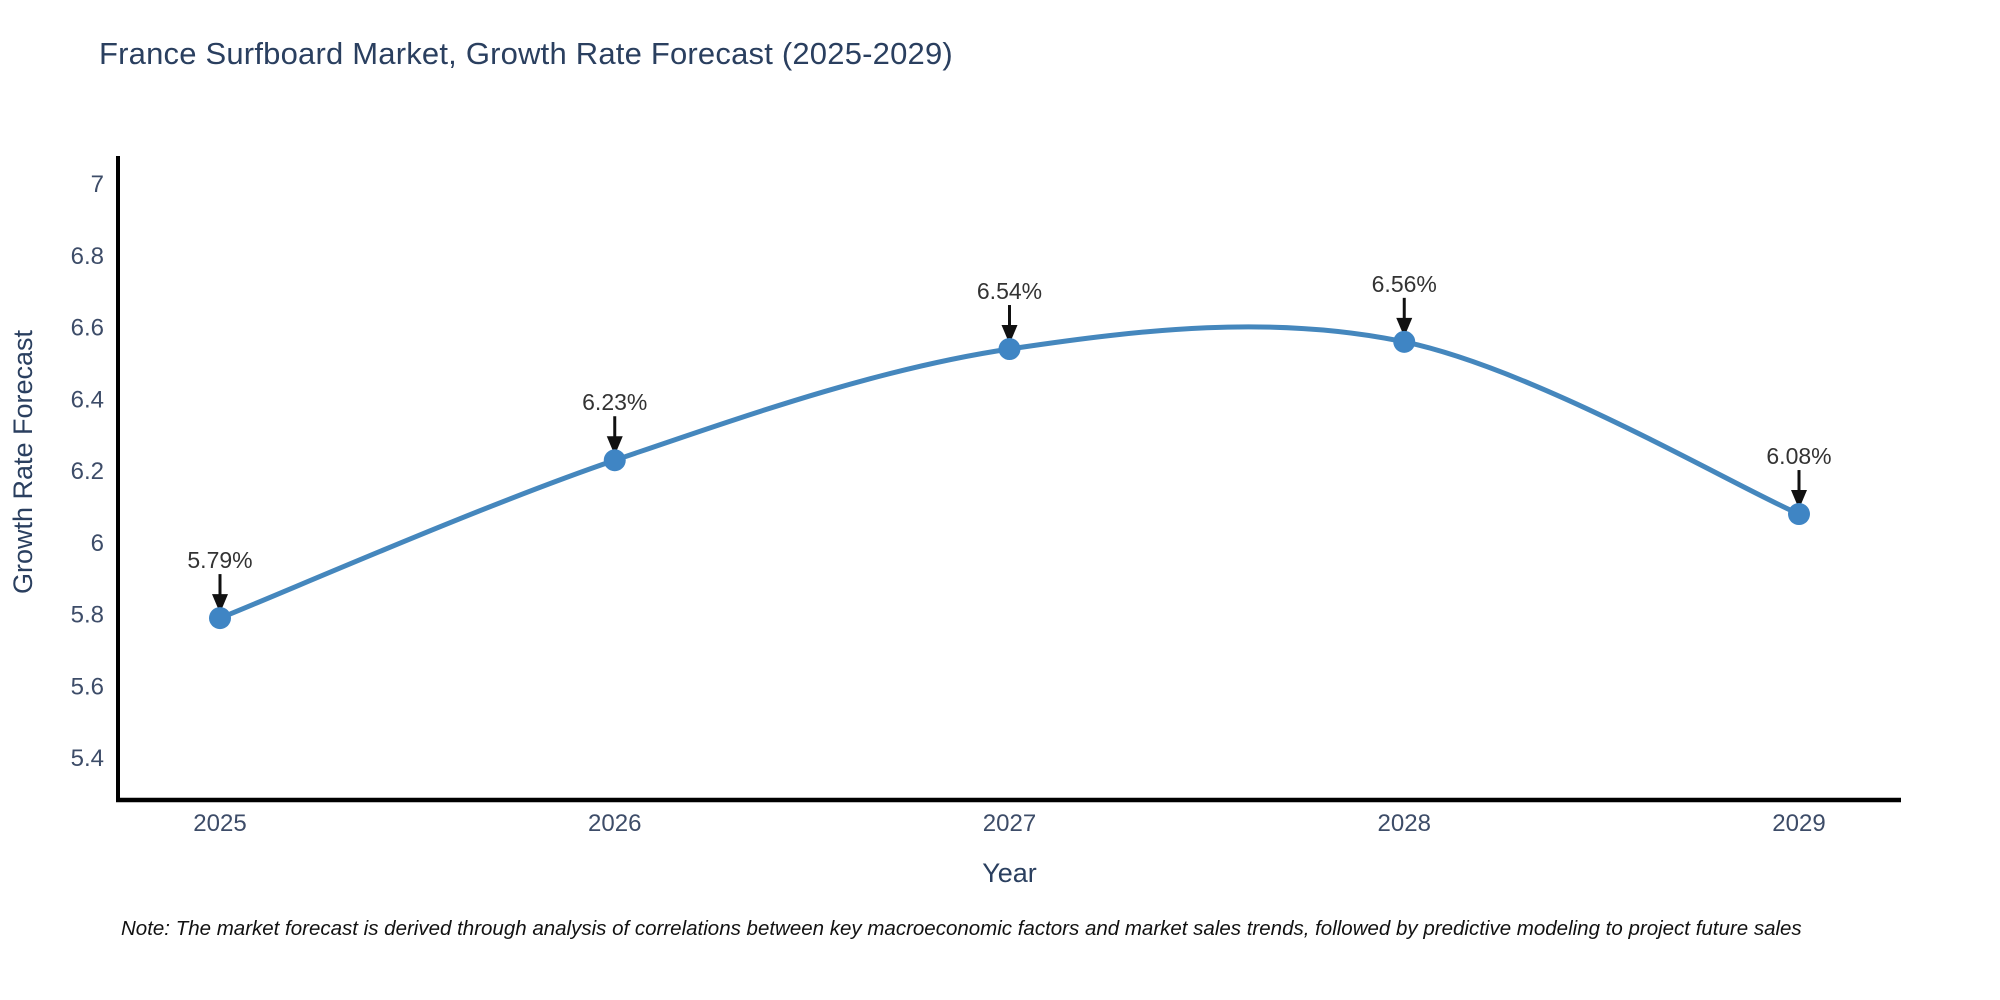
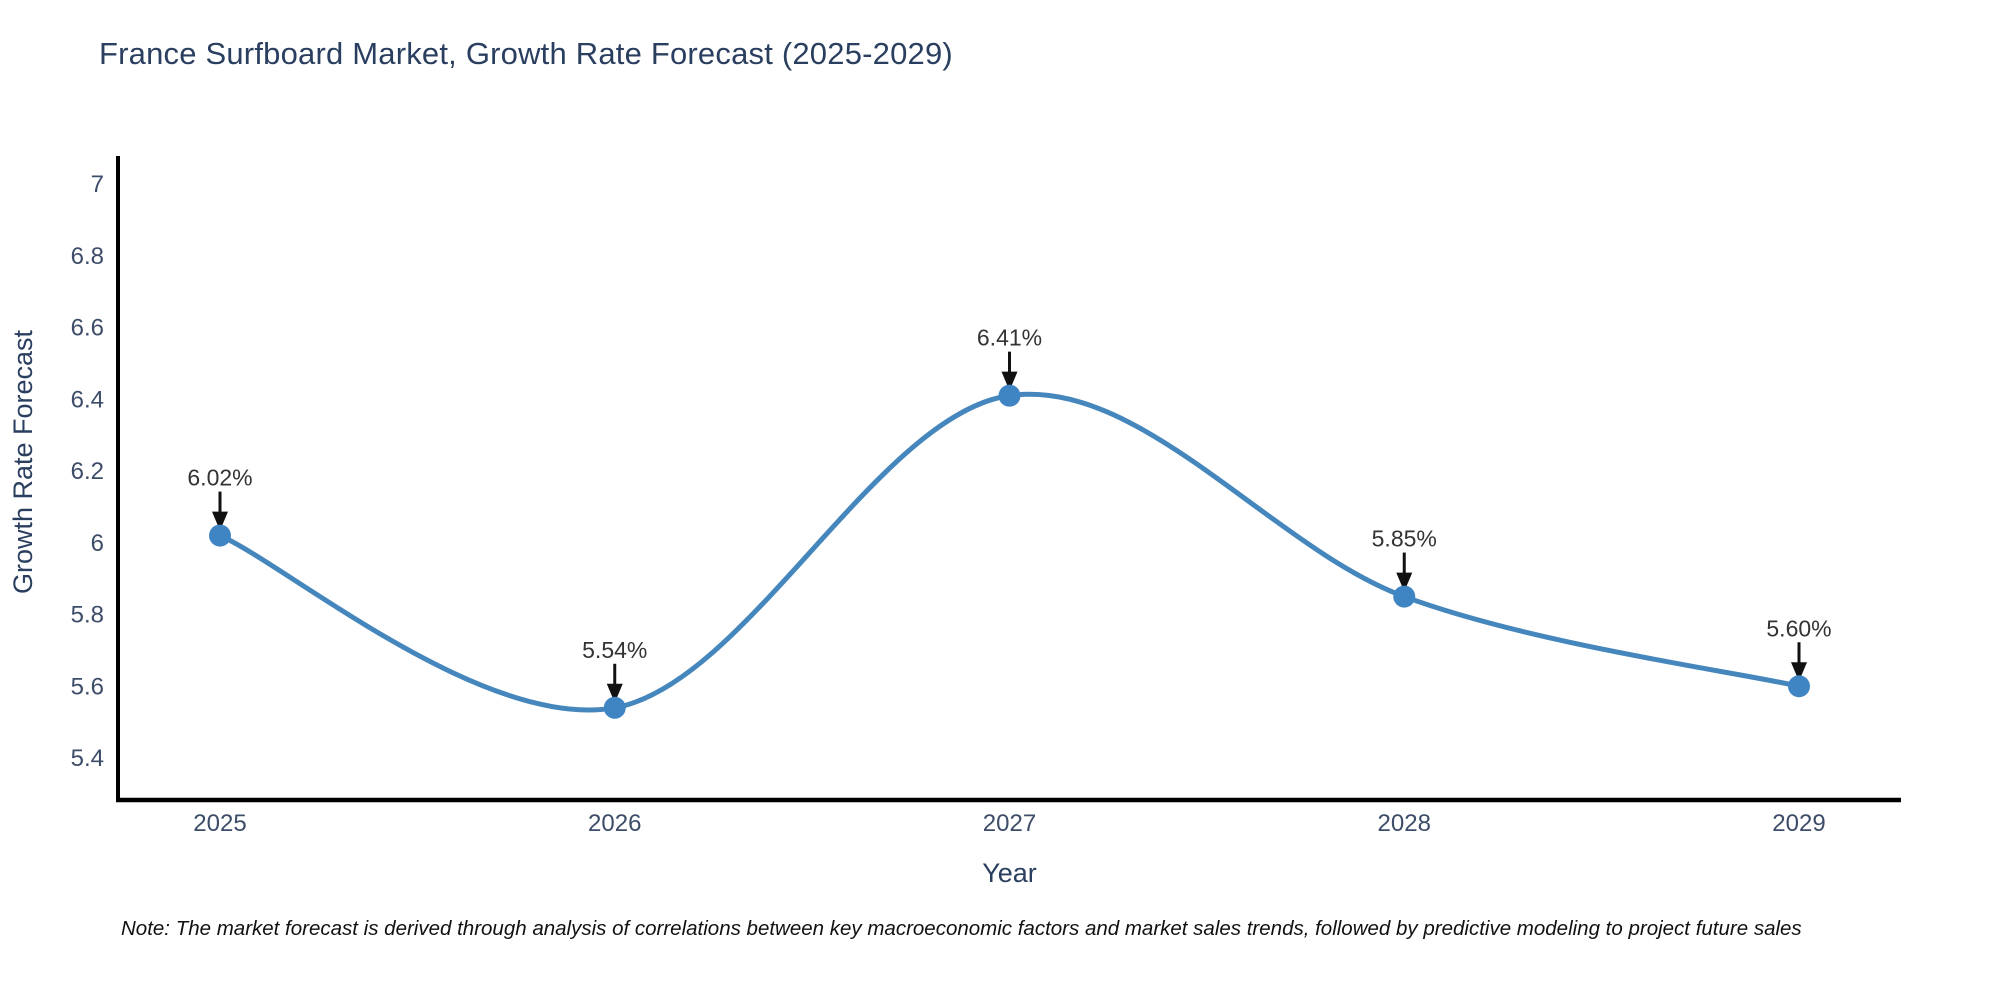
2025: 5.79% -> 6.02%
2026: 6.23% -> 5.54%
2027: 6.54% -> 6.41%
2028: 6.56% -> 5.85%
2029: 6.08% -> 5.60%
